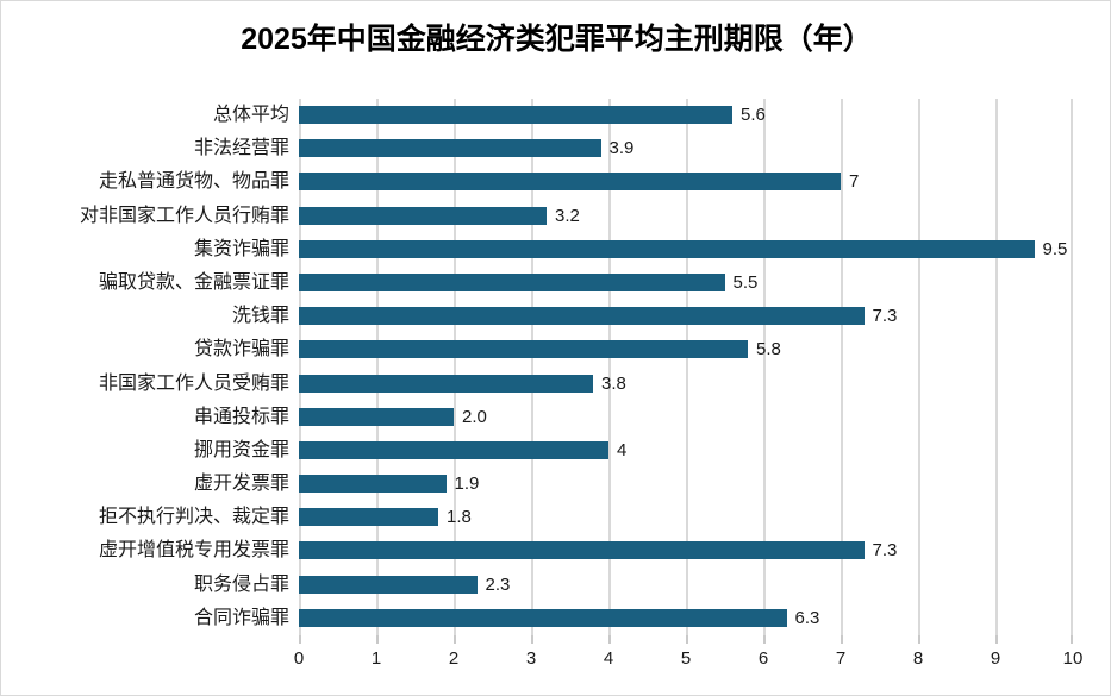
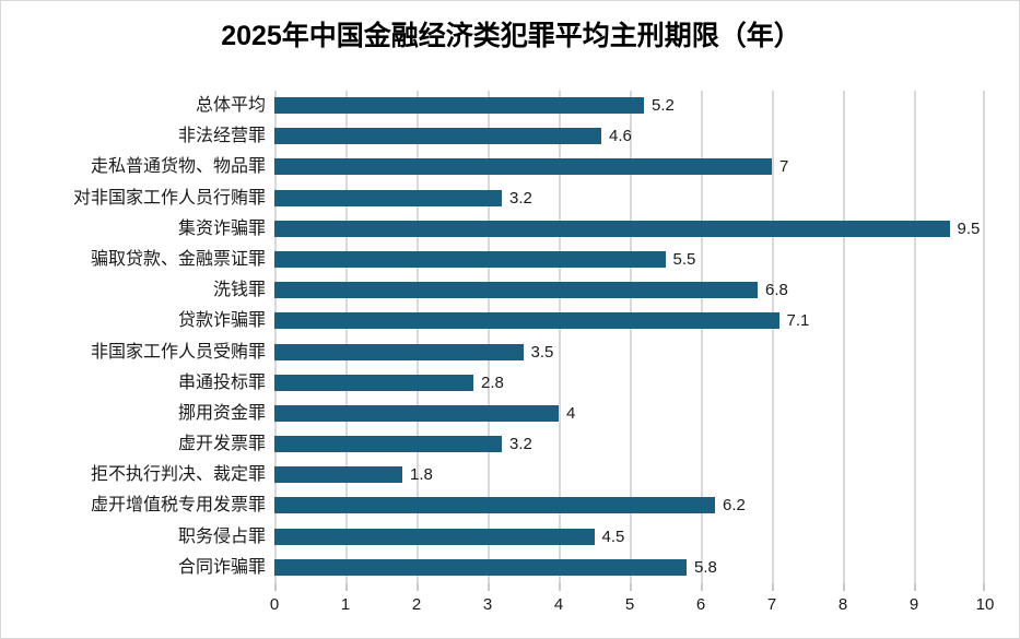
总体平均: 5.6 -> 5.2
非法经营罪: 3.9 -> 4.6
洗钱罪: 7.3 -> 6.8
贷款诈骗罪: 5.8 -> 7.1
非国家工作人员受贿罪: 3.8 -> 3.5
串通投标罪: 2.0 -> 2.8
虚开发票罪: 1.9 -> 3.2
虚开增值税专用发票罪: 7.3 -> 6.2
职务侵占罪: 2.3 -> 4.5
合同诈骗罪: 6.3 -> 5.8
